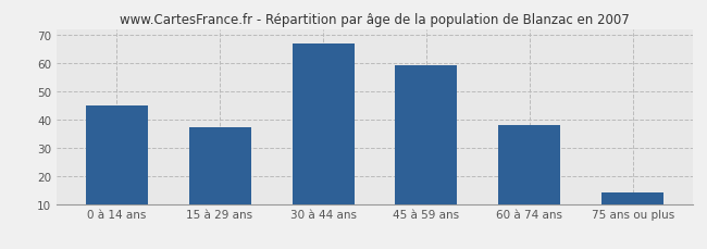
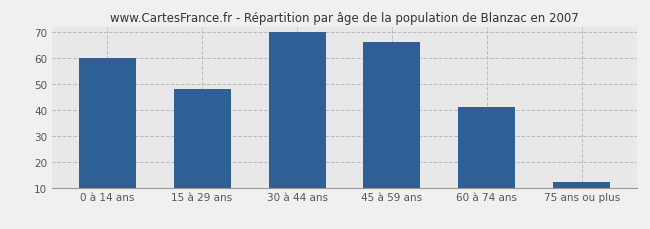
0 à 14 ans: 45 -> 60
15 à 29 ans: 37 -> 48
30 à 44 ans: 67 -> 70
45 à 59 ans: 59 -> 66
60 à 74 ans: 38 -> 41
75 ans ou plus: 14 -> 12
